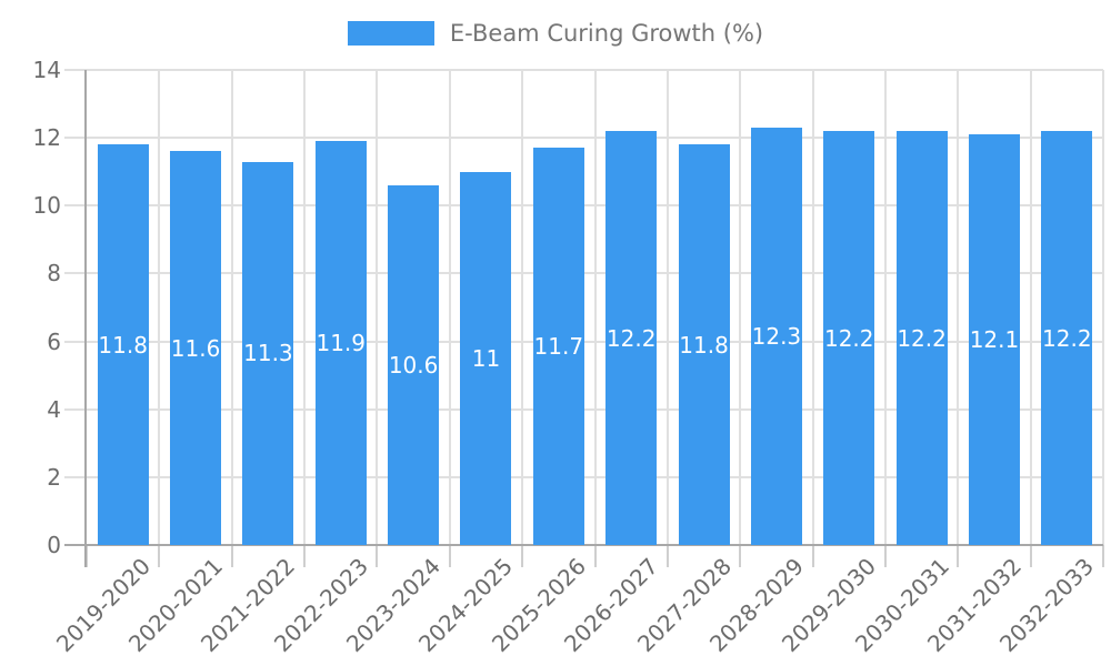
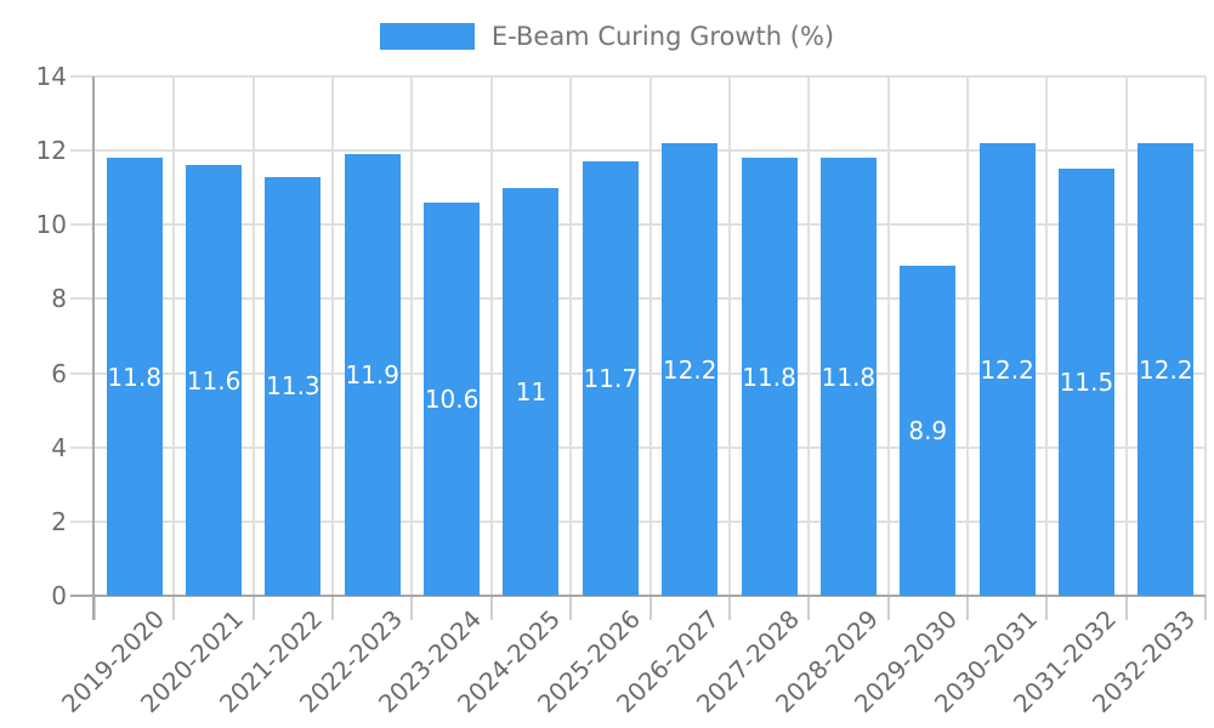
2028-2029: 12.3 -> 11.8
2029-2030: 12.2 -> 8.9
2031-2032: 12.1 -> 11.5
